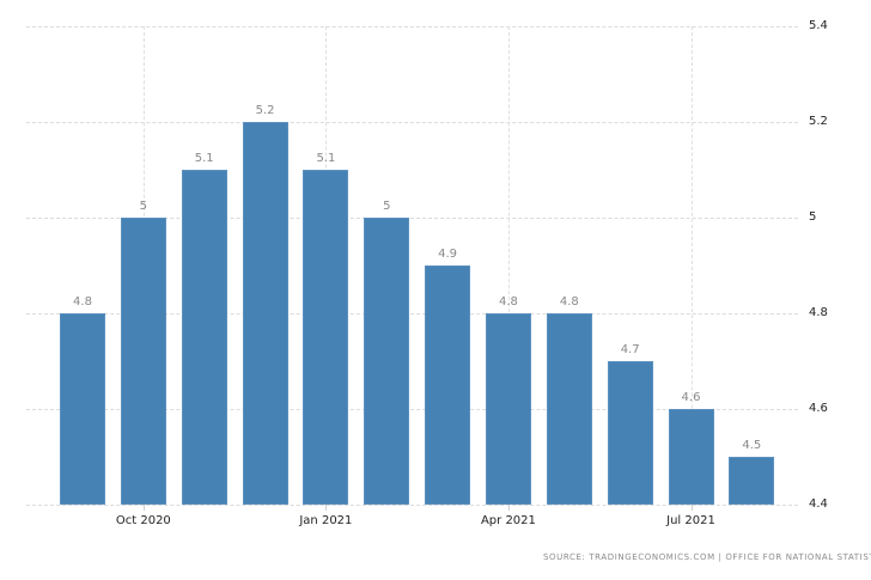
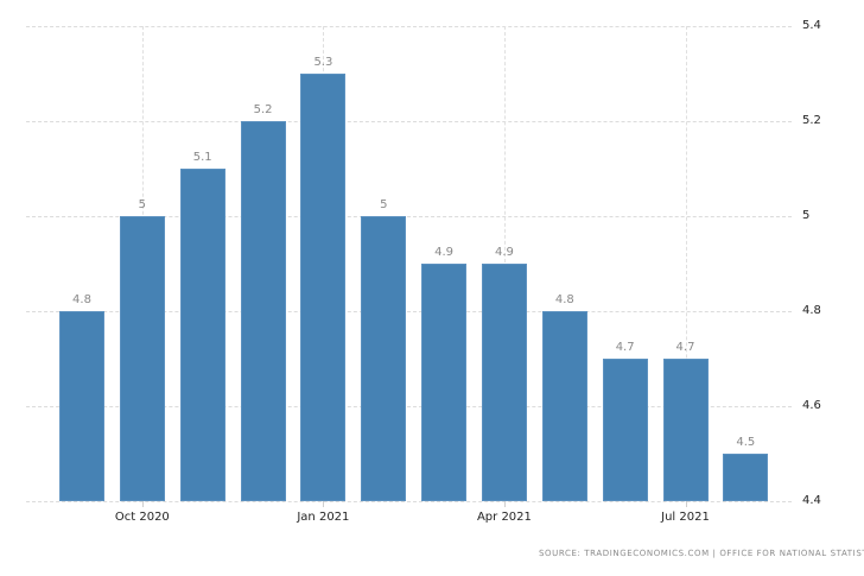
Jan 2021: 5.1 -> 5.3
Apr 2021: 4.8 -> 4.9
Jul 2021: 4.6 -> 4.7
